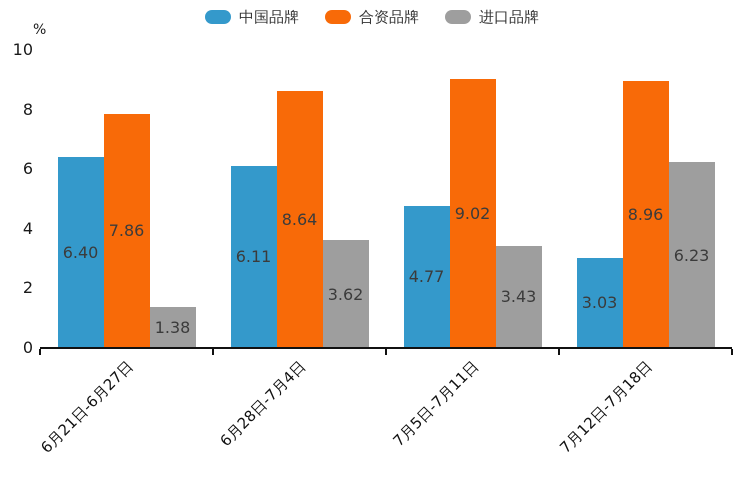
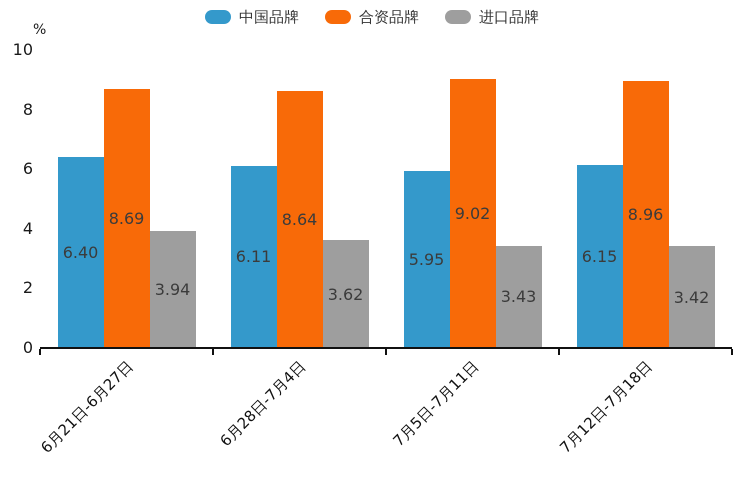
合资品牌/6月21日-6月27日: 7.86 -> 8.69
进口品牌/6月21日-6月27日: 1.38 -> 3.94
中国品牌/7月5日-7月11日: 4.77 -> 5.95
中国品牌/7月12日-7月18日: 3.03 -> 6.15
进口品牌/7月12日-7月18日: 6.23 -> 3.42
